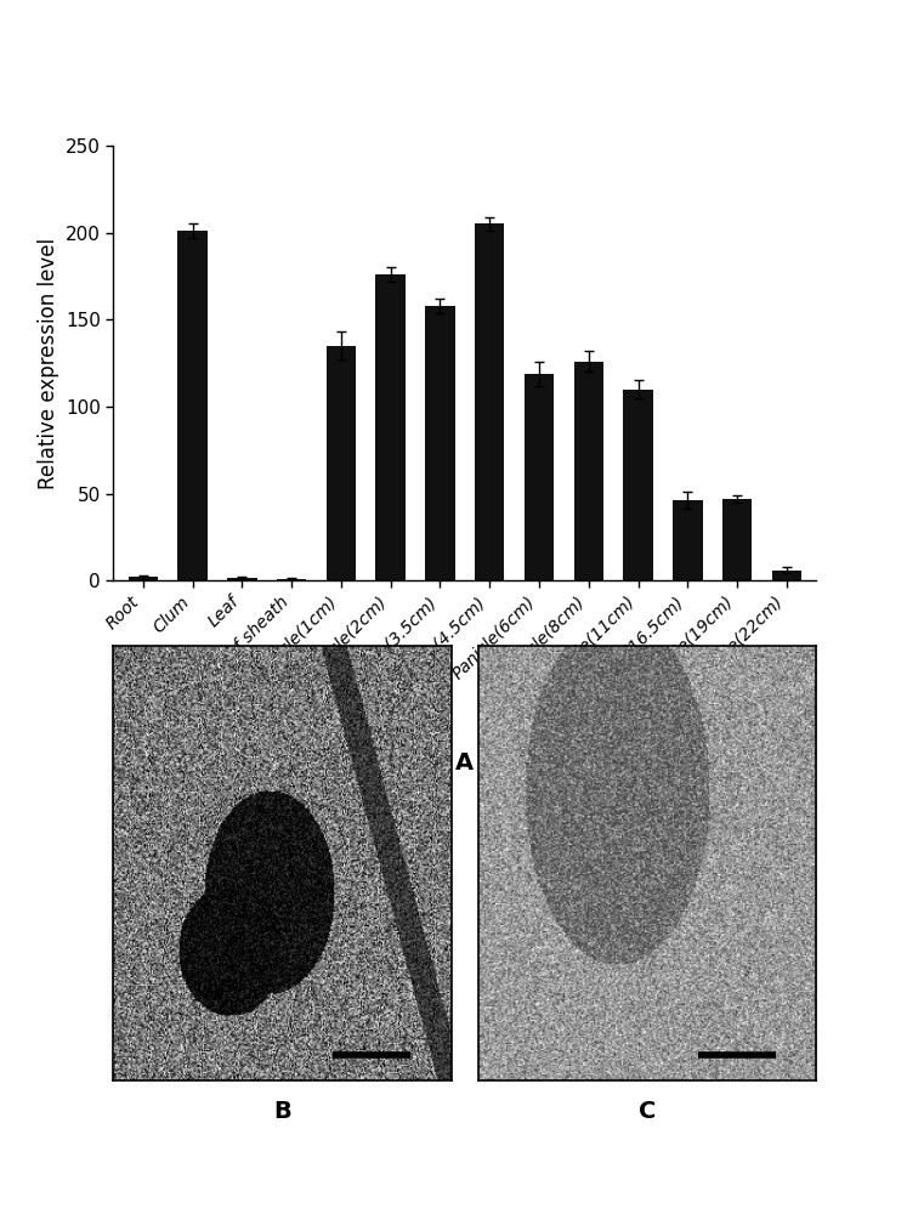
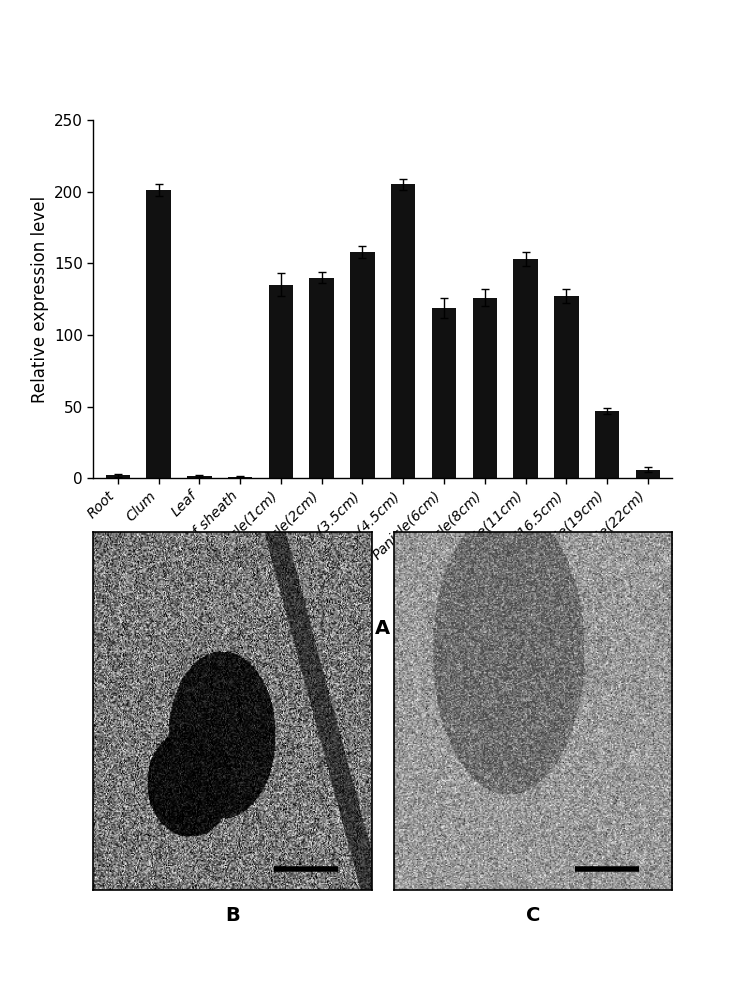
Panicle(2cm): 176 -> 140
Panicle(11cm): 110 -> 153
Panicle(16.5cm): 46 -> 127
